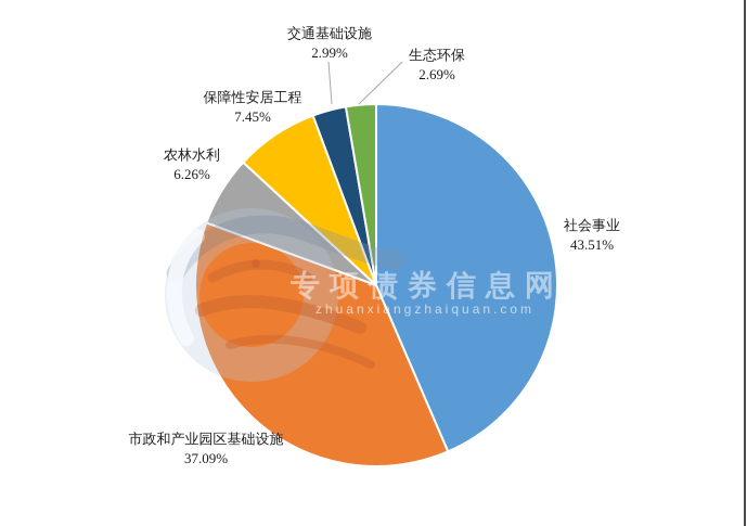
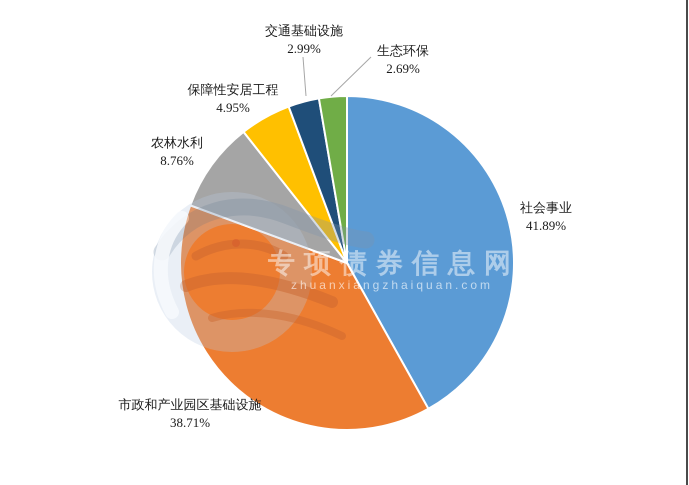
社会事业: 43.51% -> 41.89%
市政和产业园区基础设施: 37.09% -> 38.71%
农林水利: 6.26% -> 8.76%
保障性安居工程: 7.45% -> 4.95%
